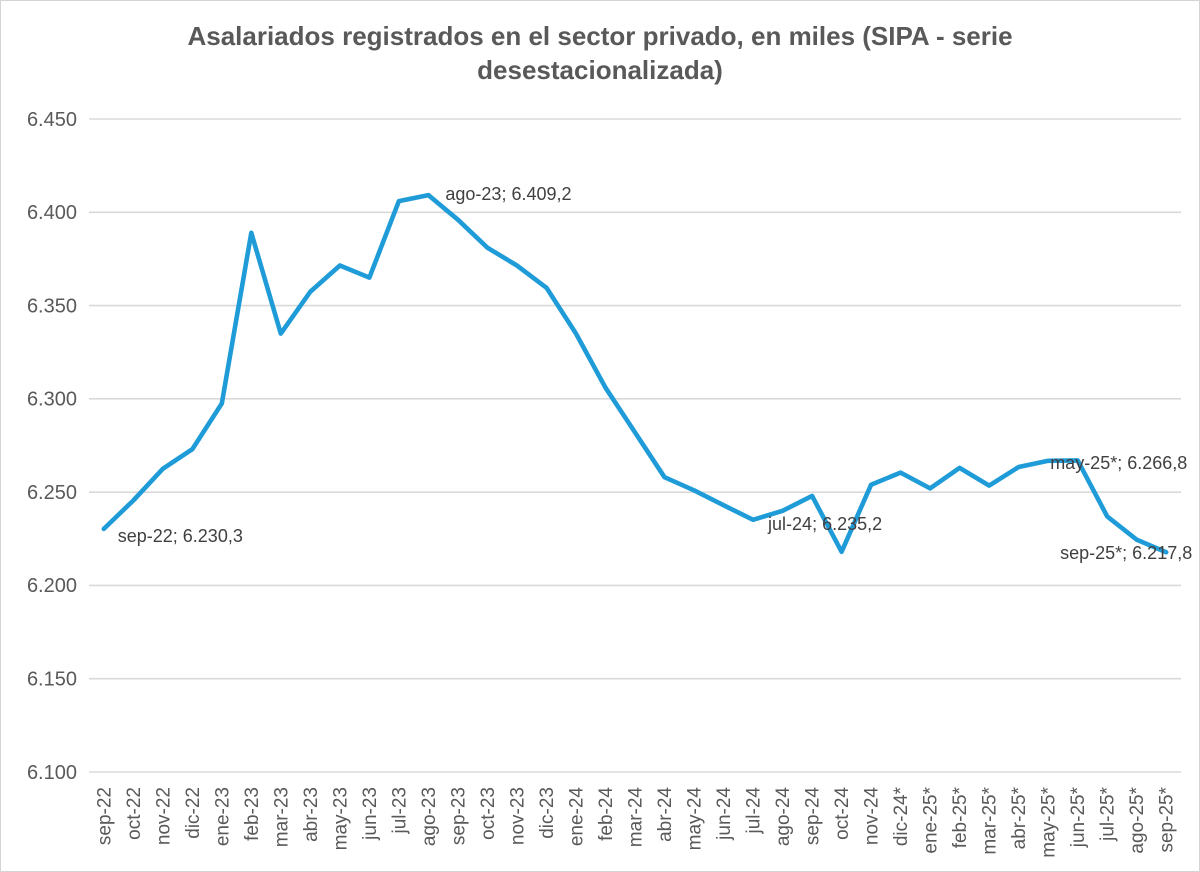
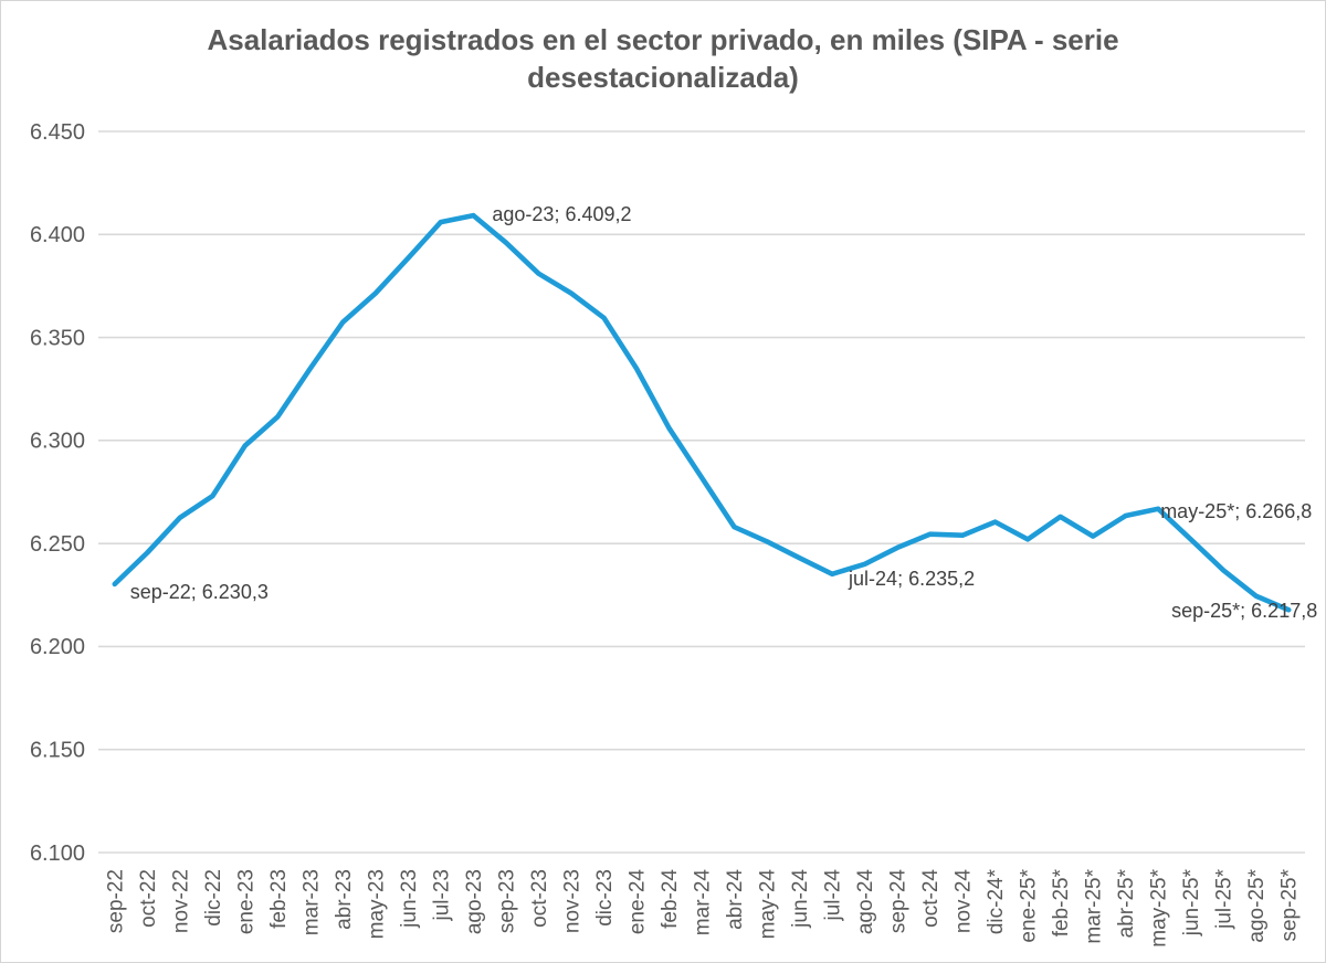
feb-23: 6389 -> 6312
jun-23: 6365 -> 6388
oct-24: 6218 -> 6254
jun-25*: 6267 -> 6252
